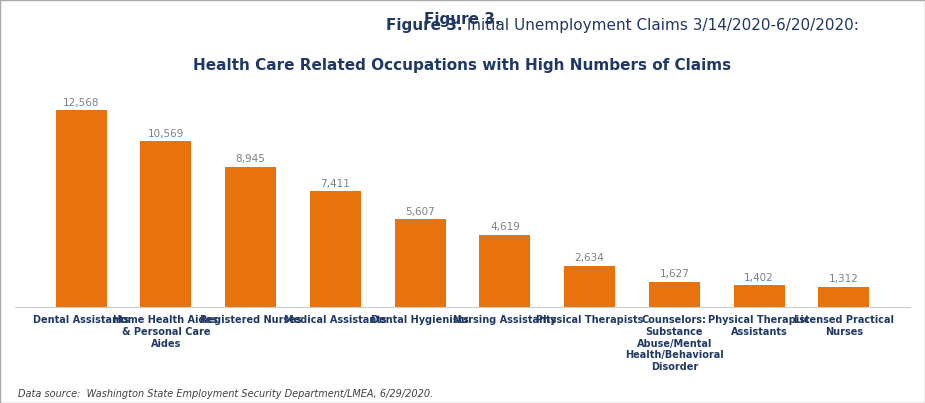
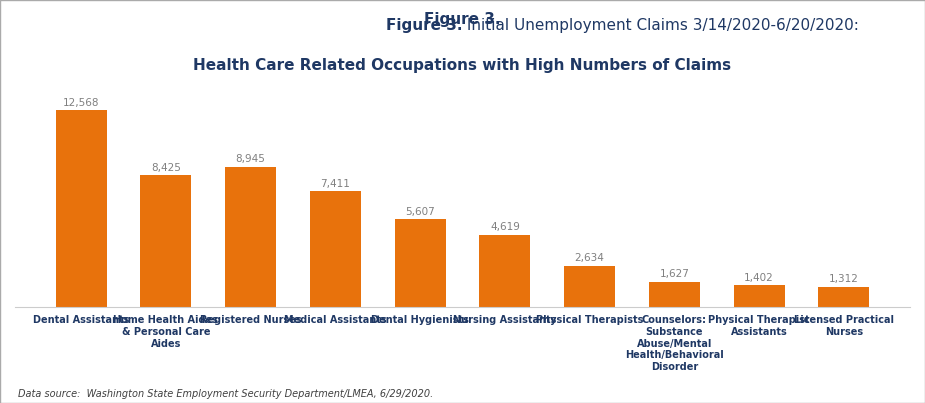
Home Health Aides & Personal Care Aides: 10,569 -> 8,425
